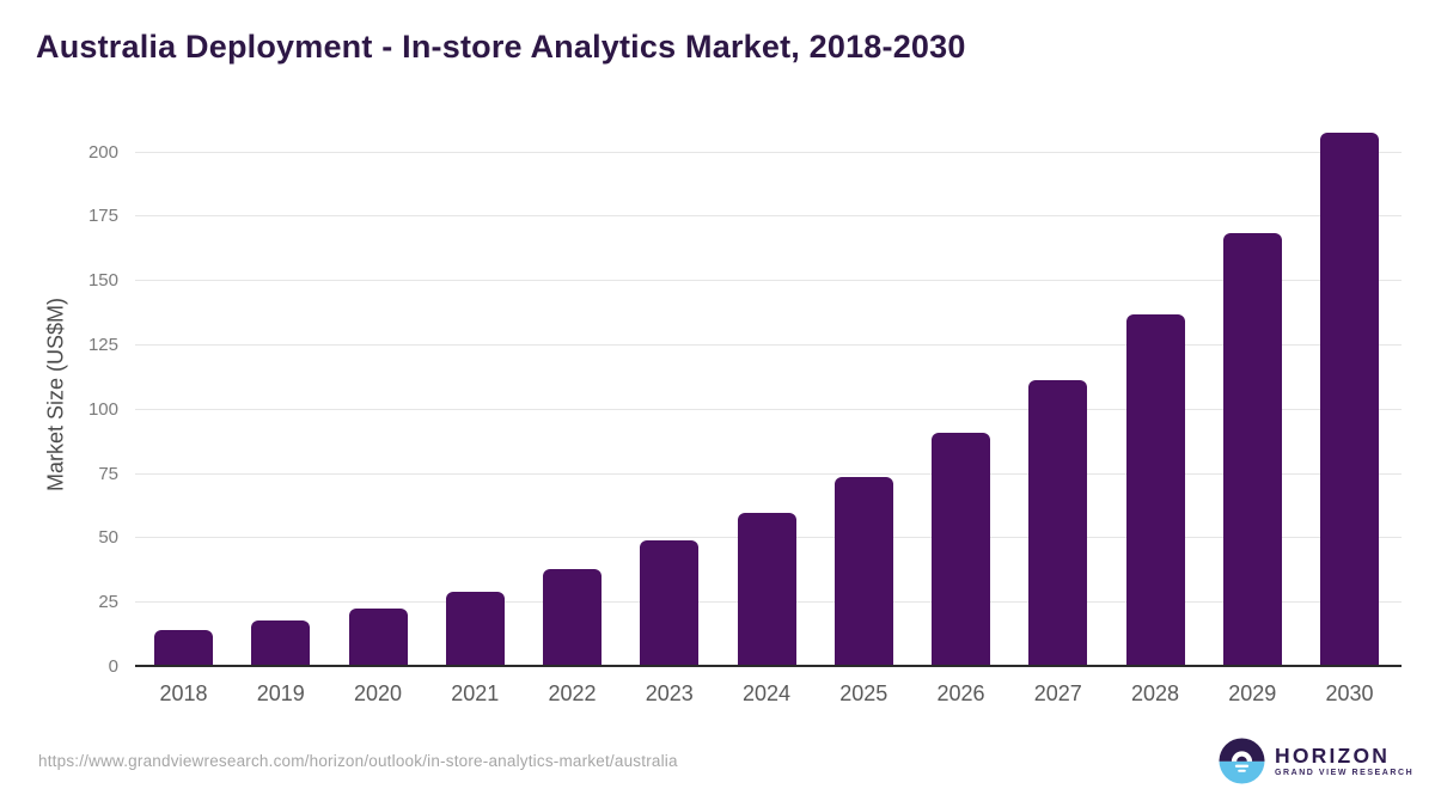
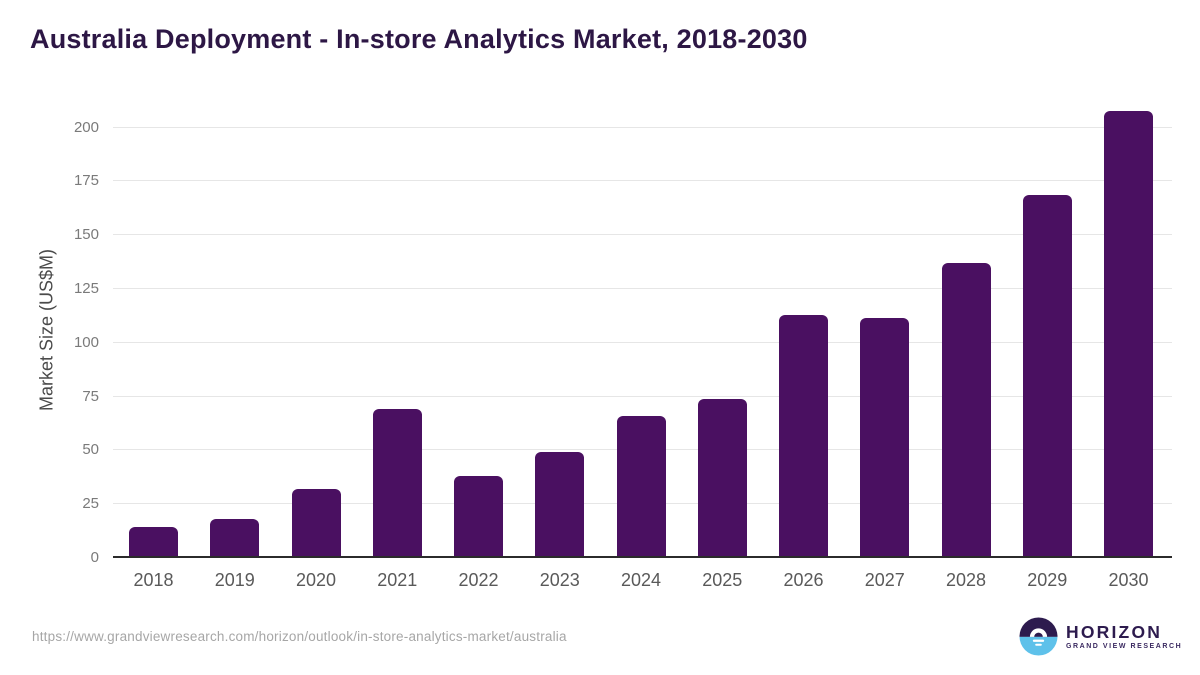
2020: 23 -> 32
2021: 29 -> 69
2024: 60 -> 66
2026: 91 -> 113
